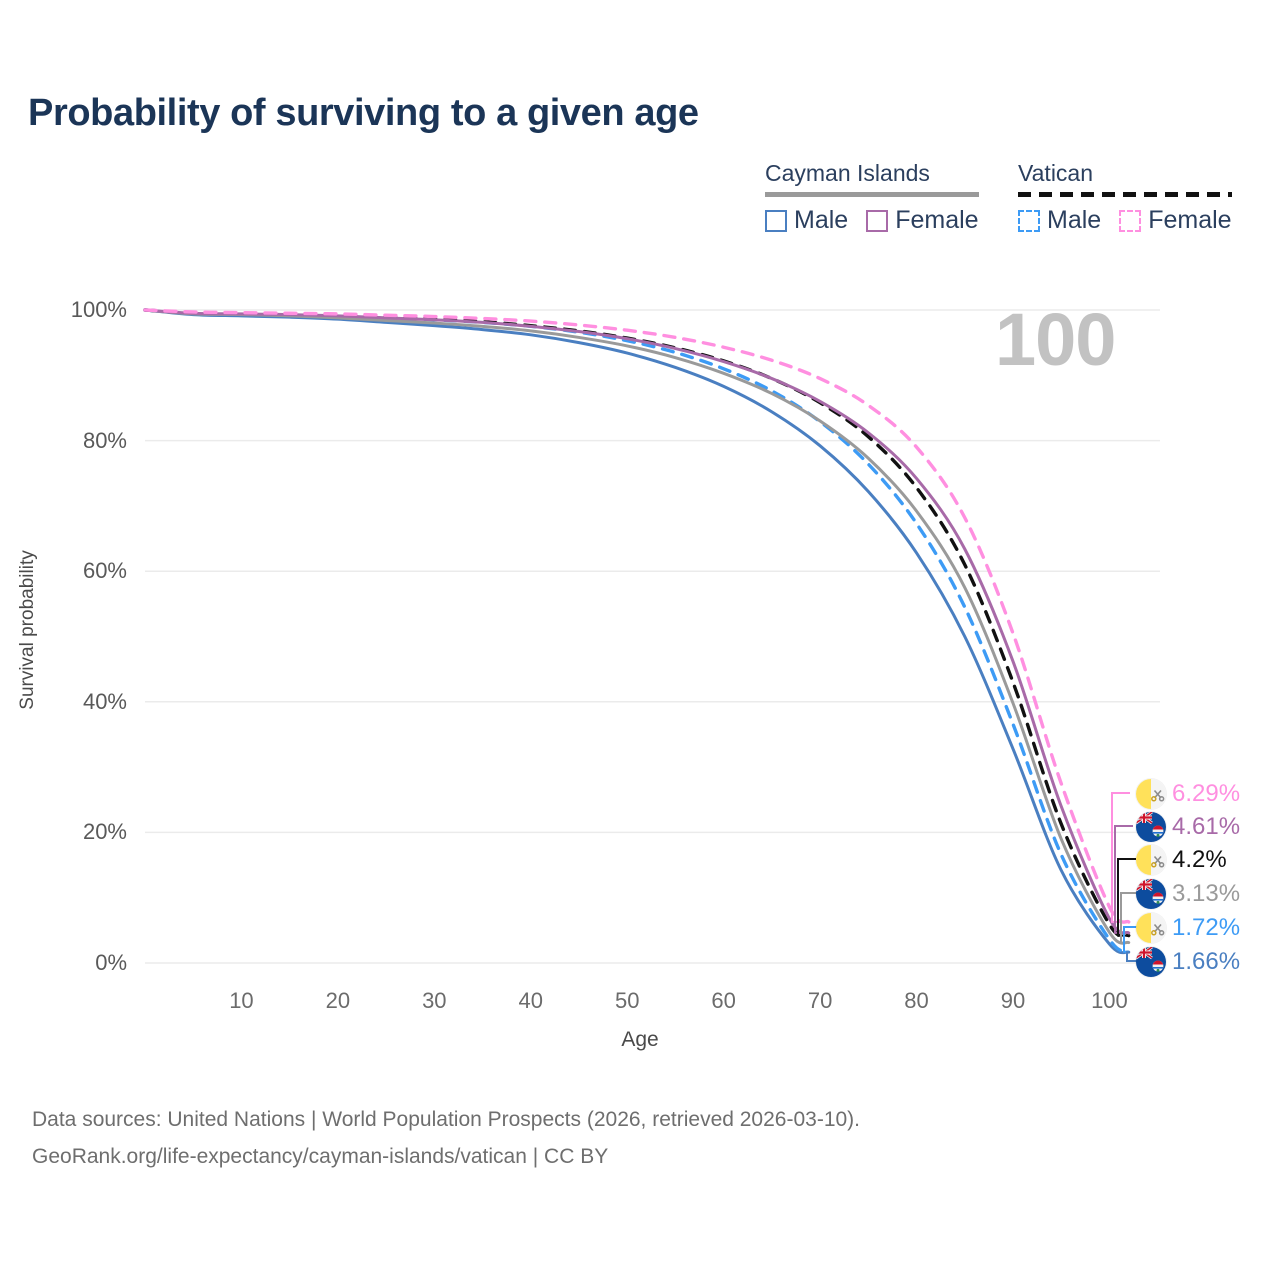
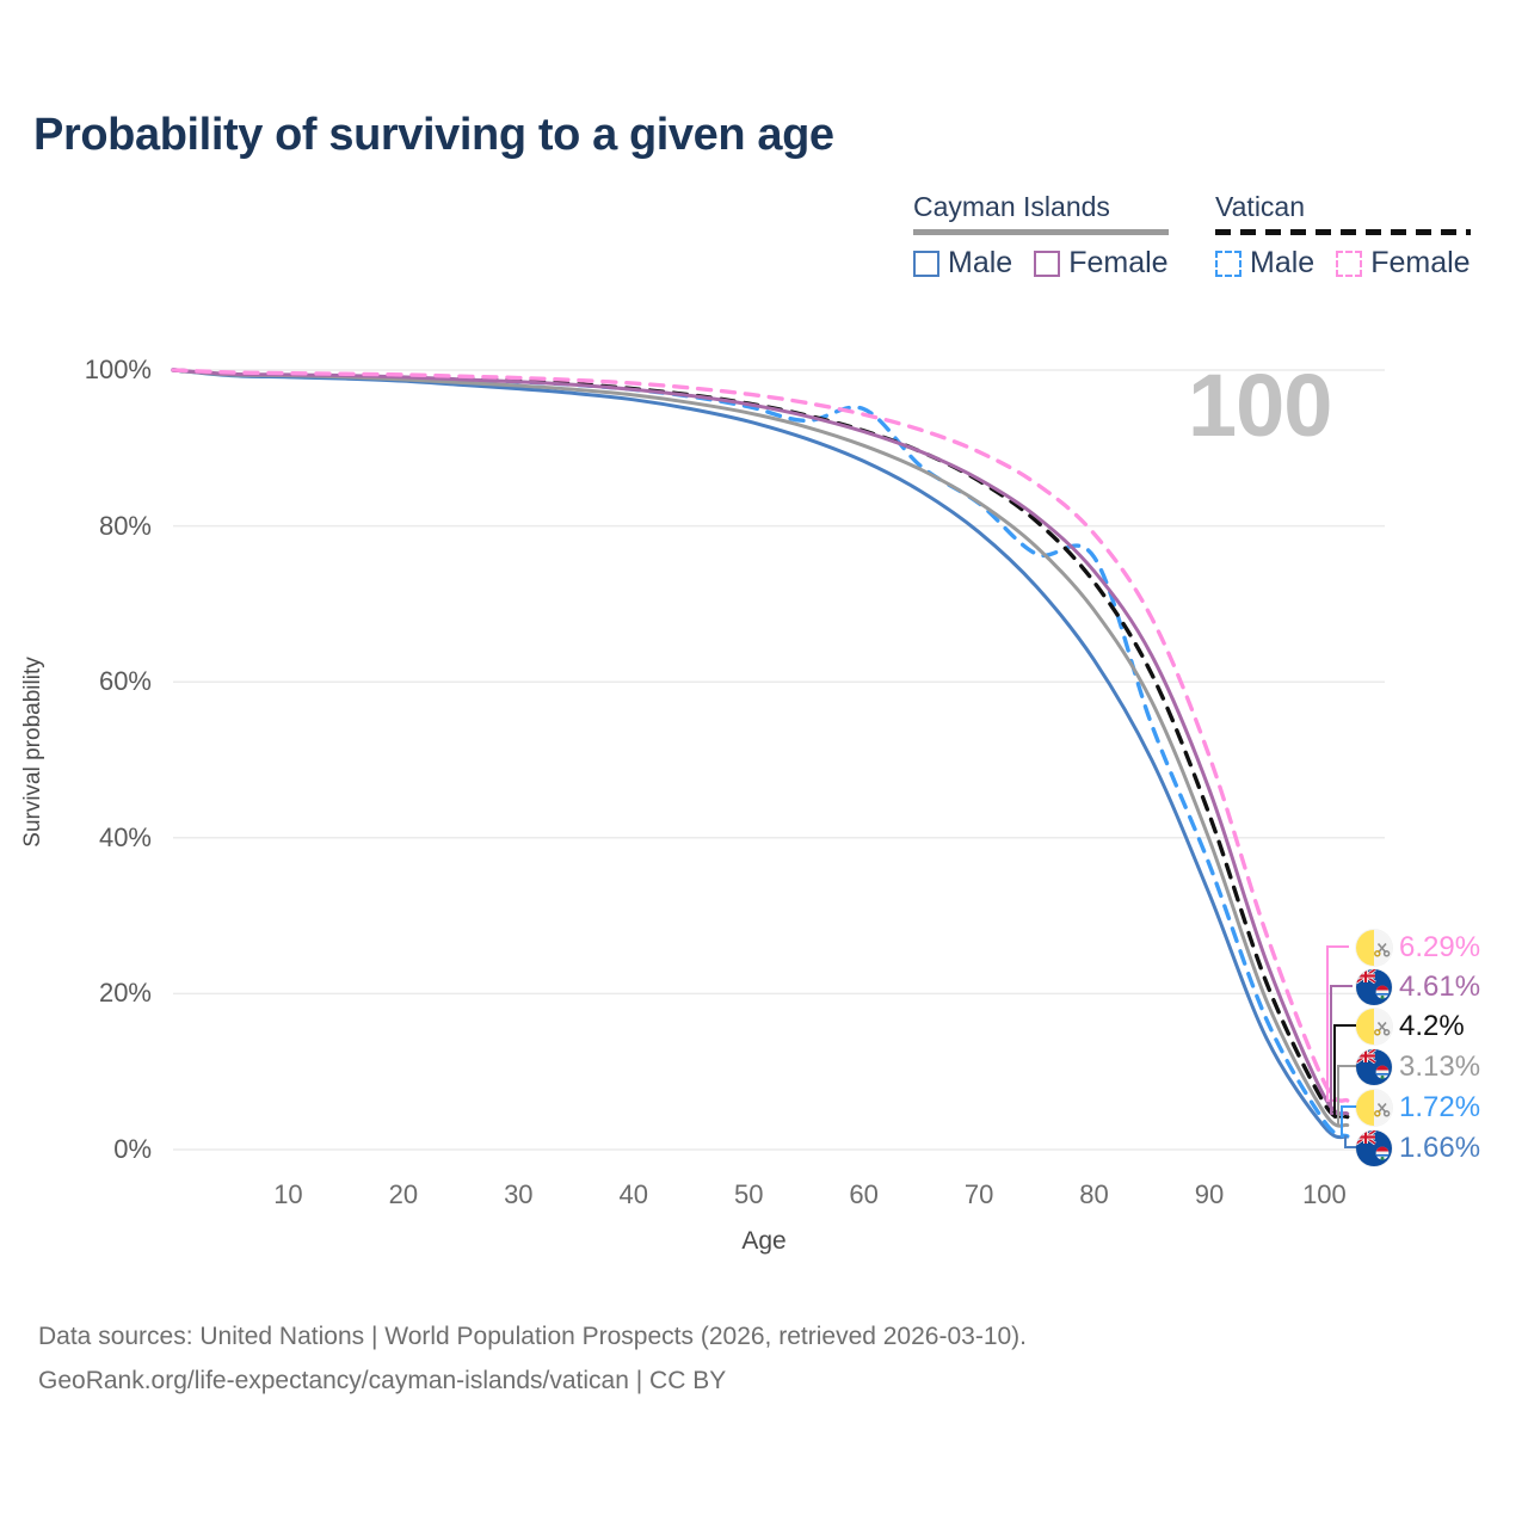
Vatican Male/60: 91% -> 95%
Vatican Male/80: 67% -> 76%
